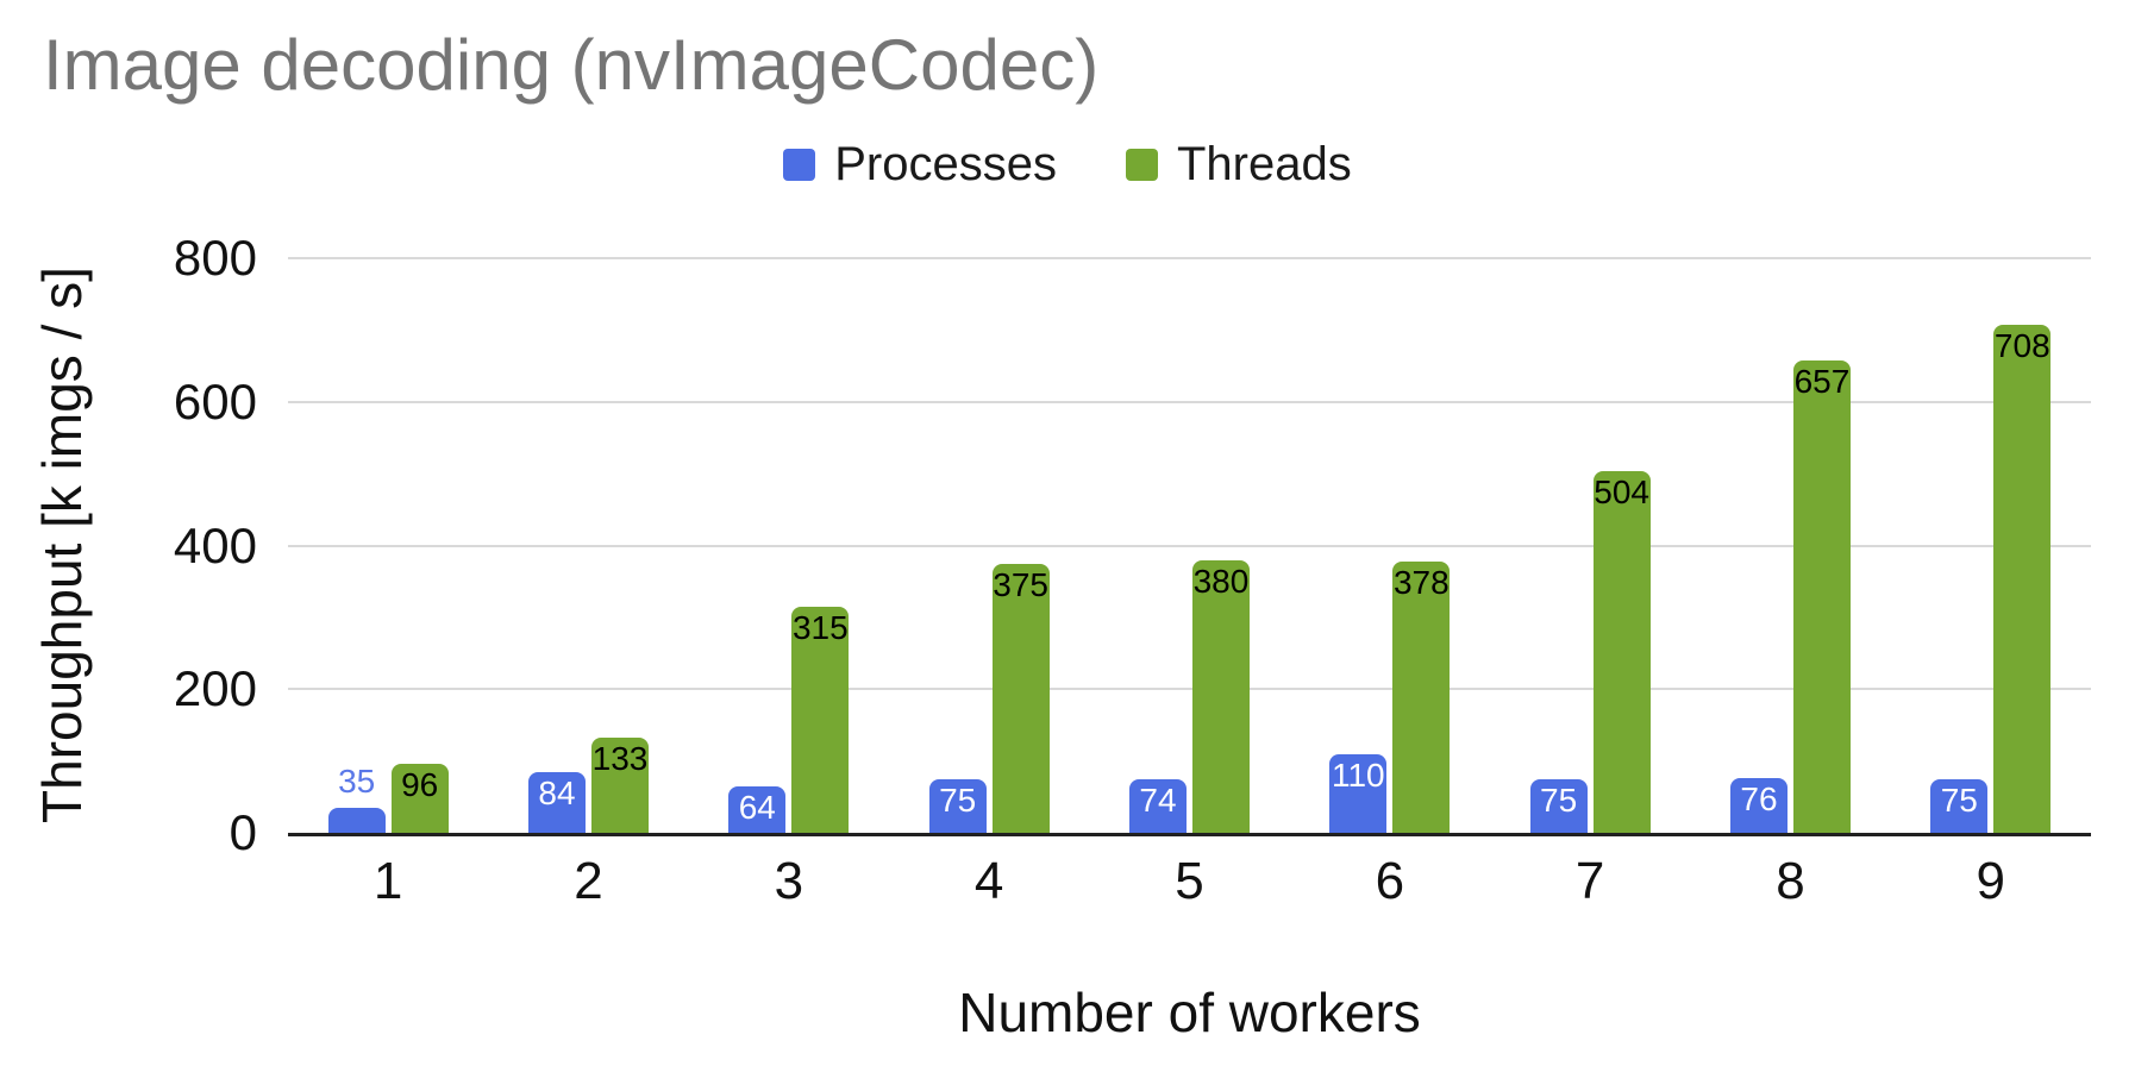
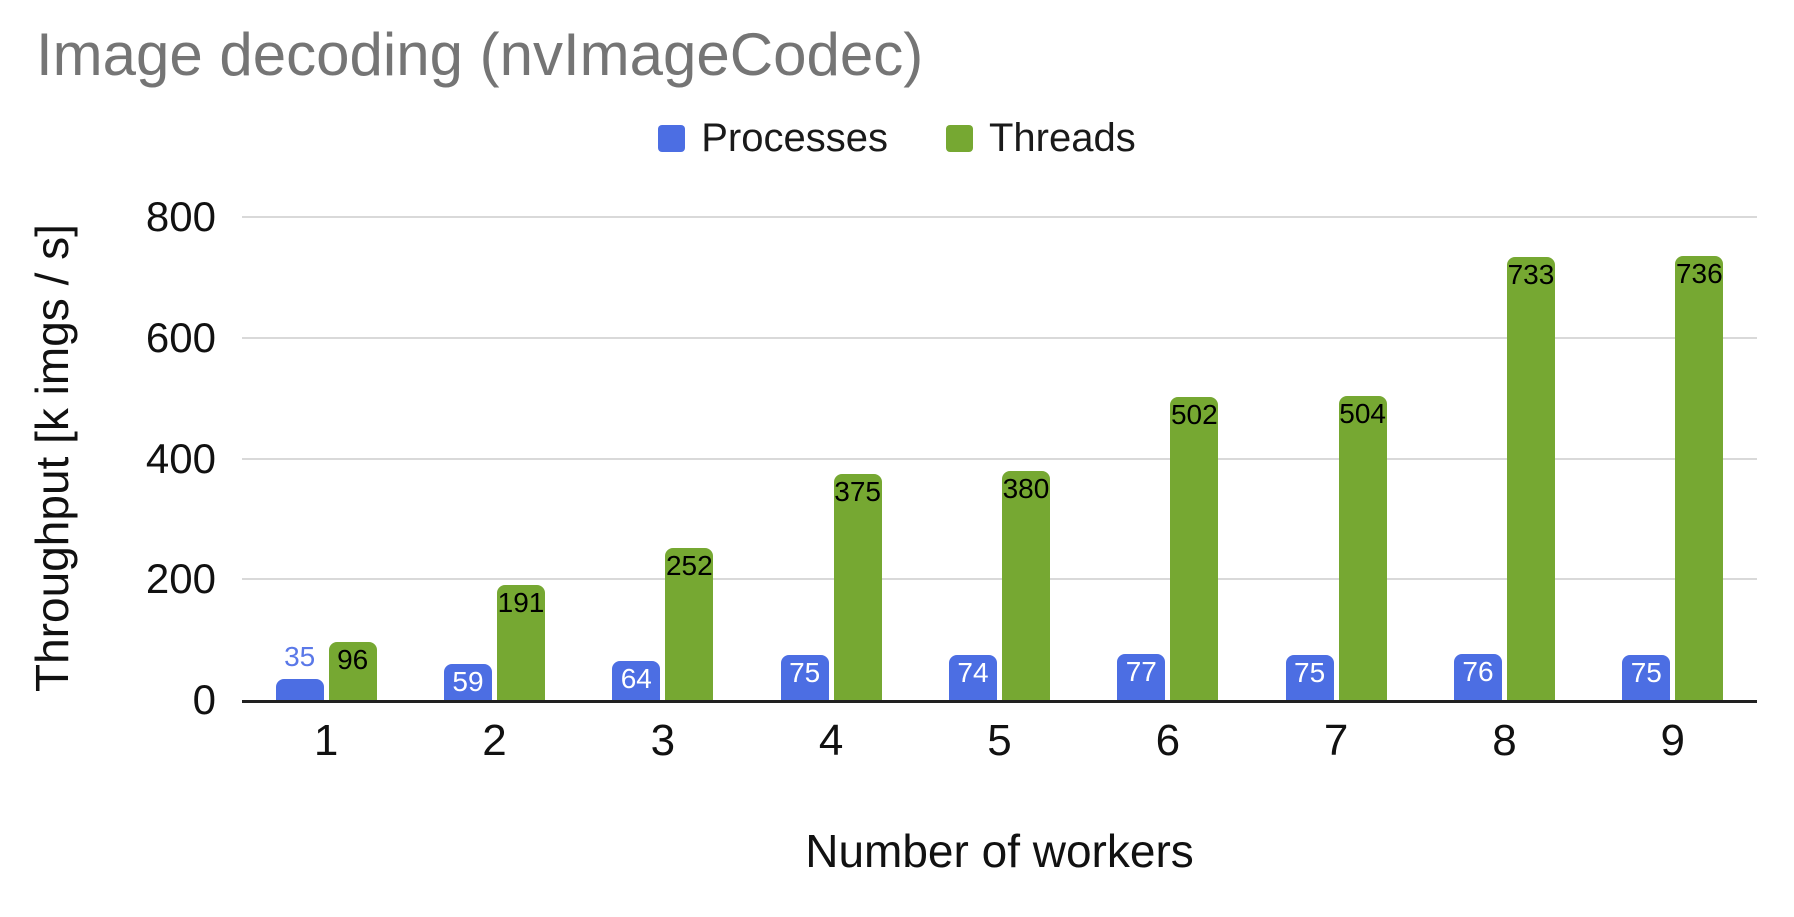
Processes/2: 84 -> 59
Threads/2: 133 -> 191
Threads/3: 315 -> 252
Processes/6: 110 -> 77
Threads/6: 378 -> 502
Threads/8: 657 -> 733
Threads/9: 708 -> 736
